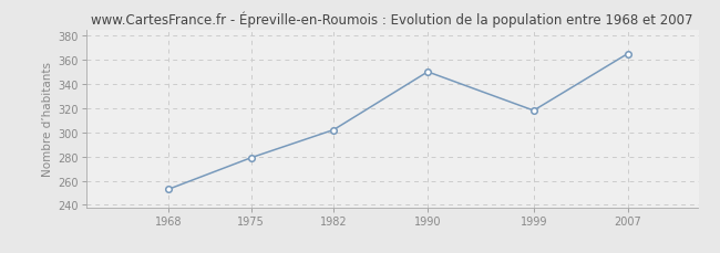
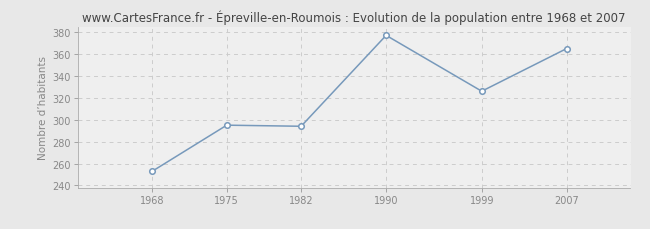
1975: 279 -> 295
1982: 302 -> 294
1990: 350 -> 377
1999: 318 -> 326
